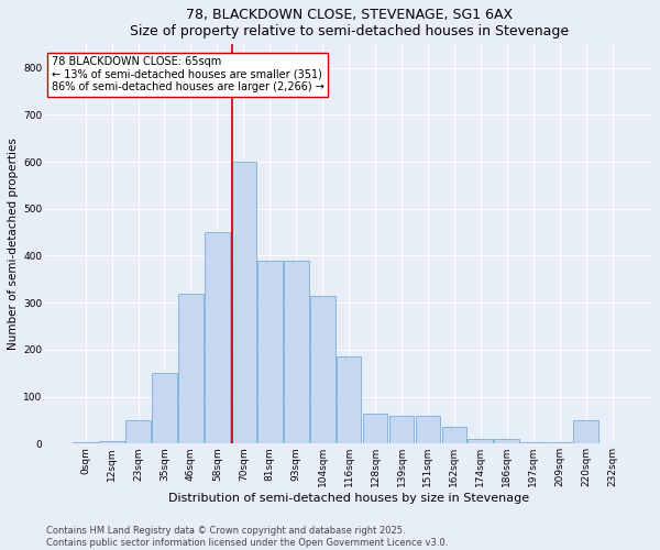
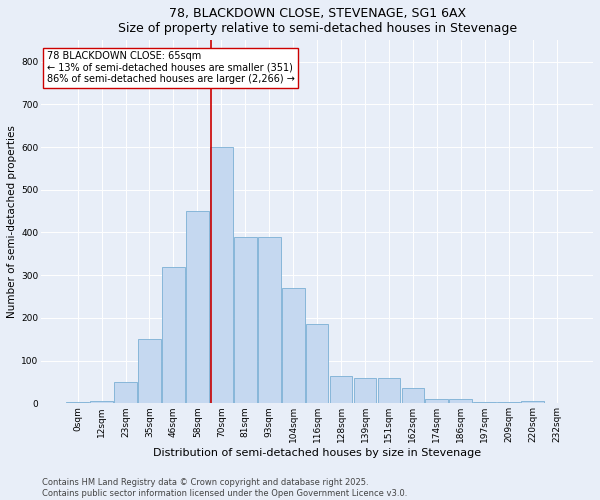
104sqm: 315 -> 270
220sqm: 50 -> 5
